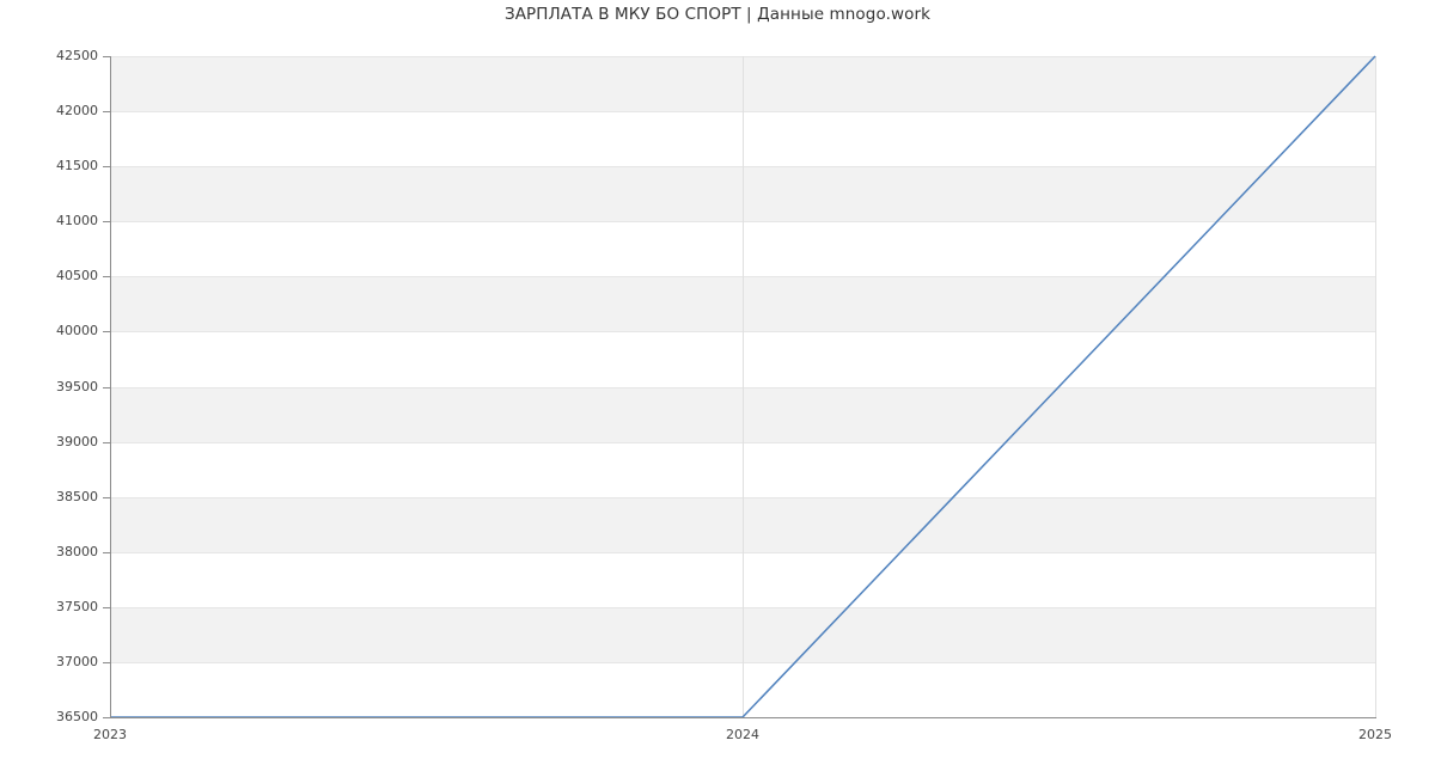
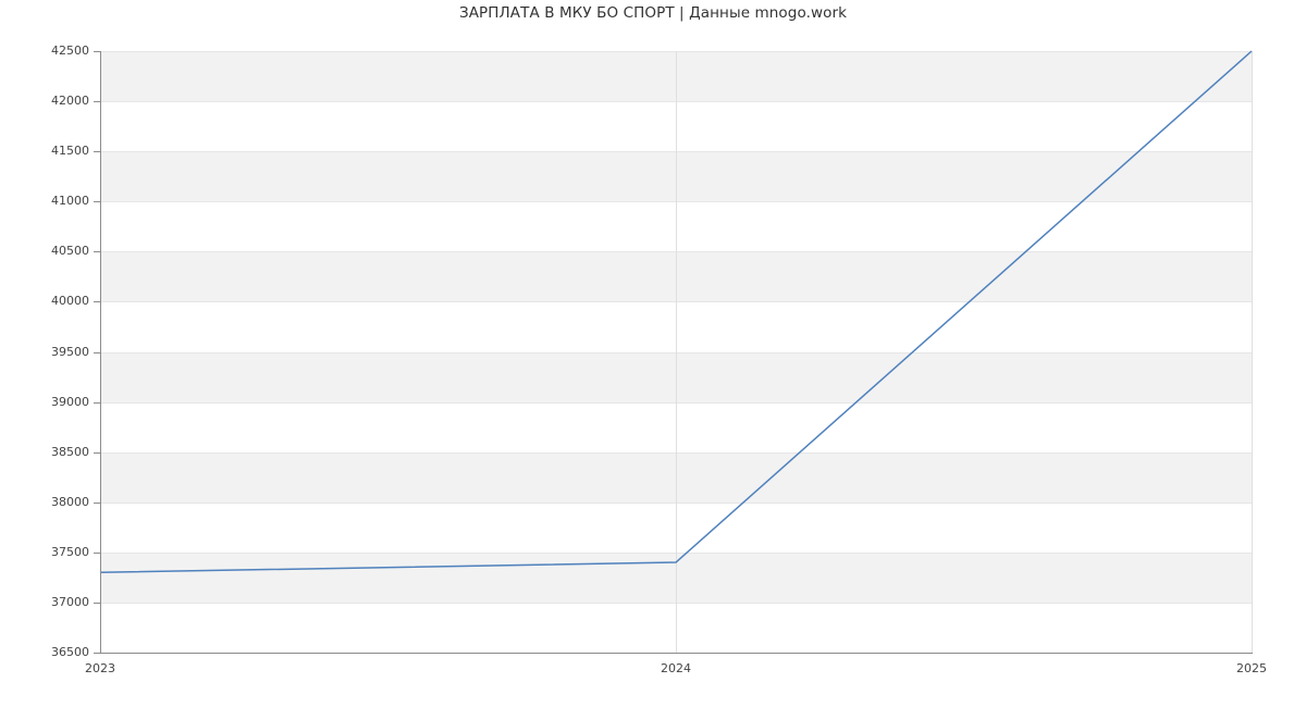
2023: 36500 -> 37300
2024: 36500 -> 37400
